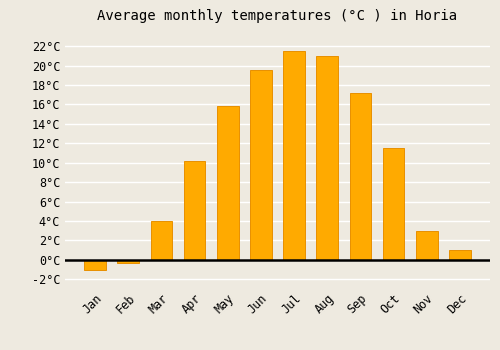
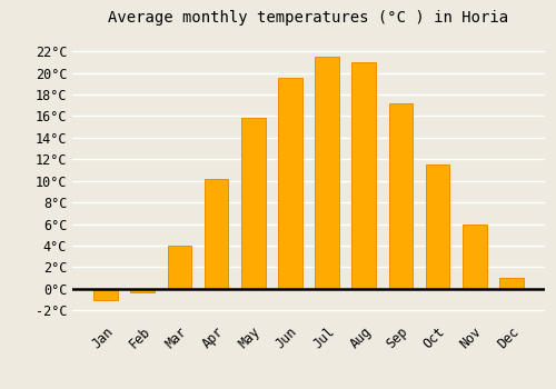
Nov: 3.0°C -> 6.0°C
